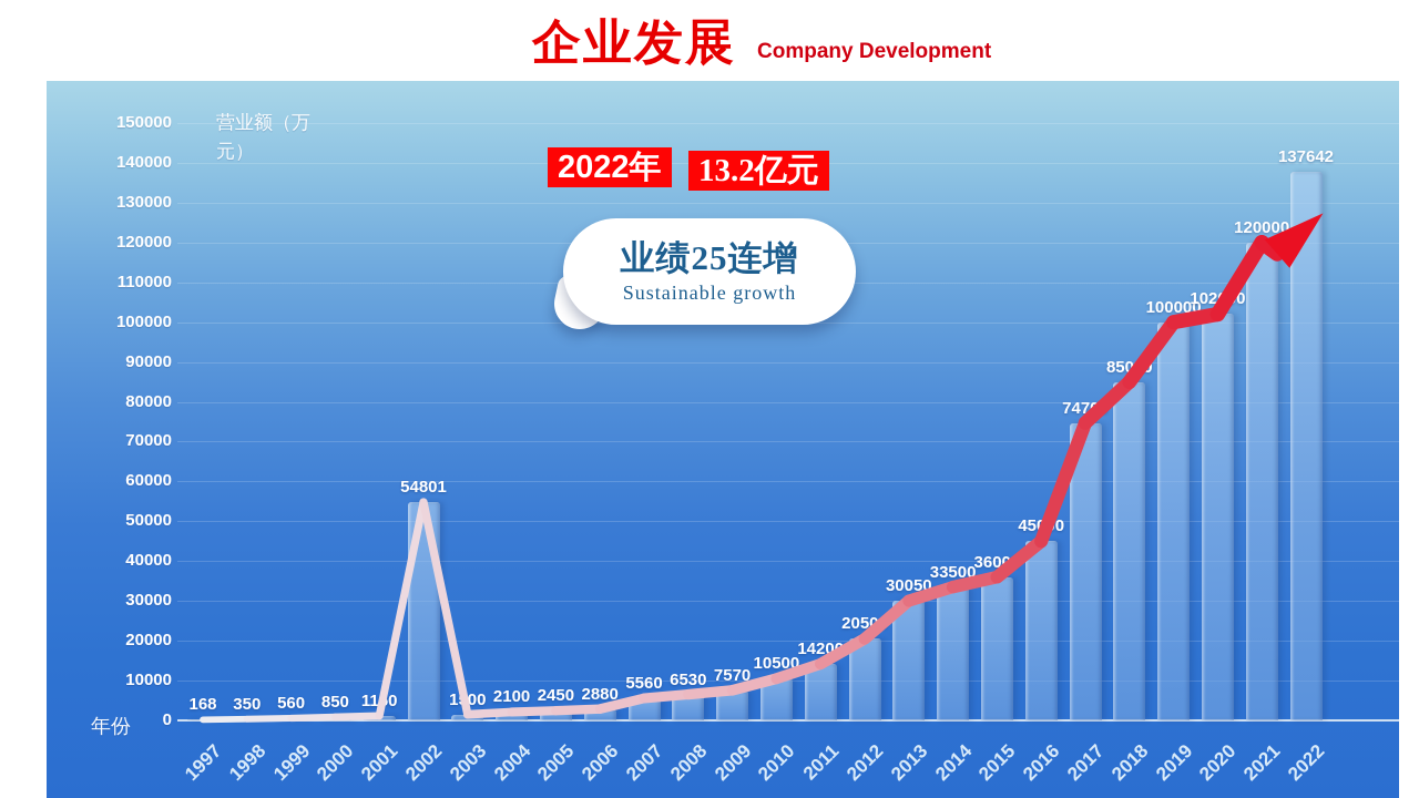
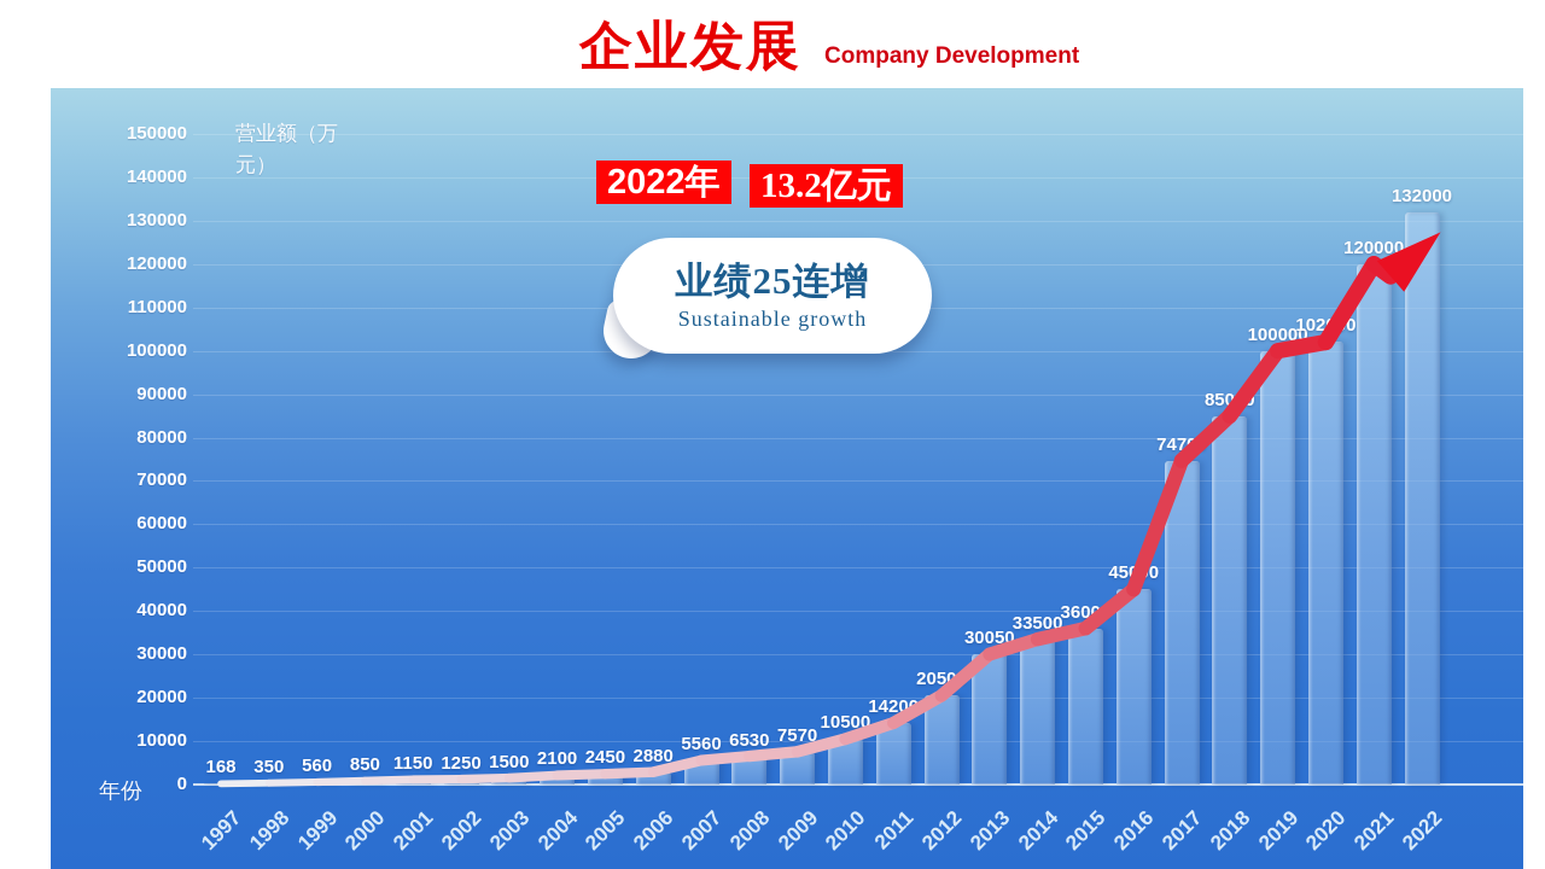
2002: 54801 -> 1250
2022: 137642 -> 132000
